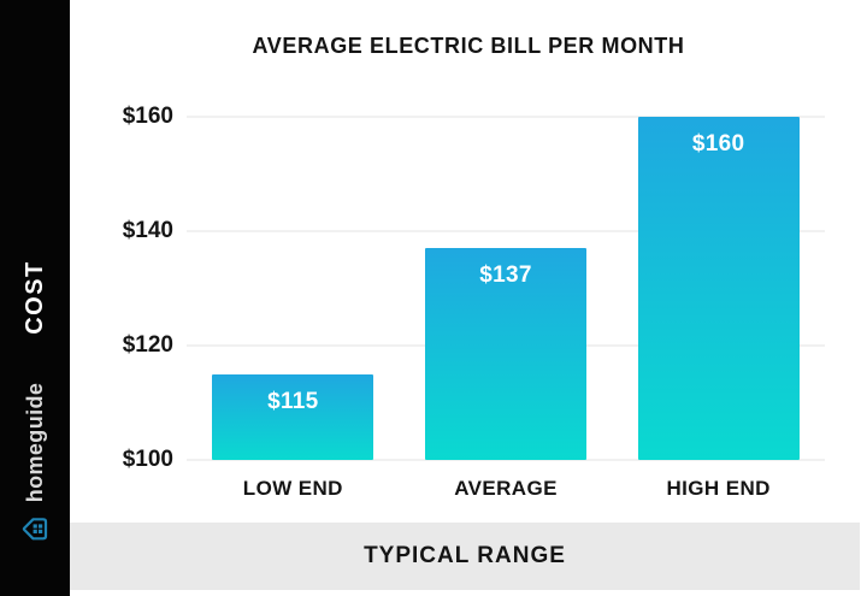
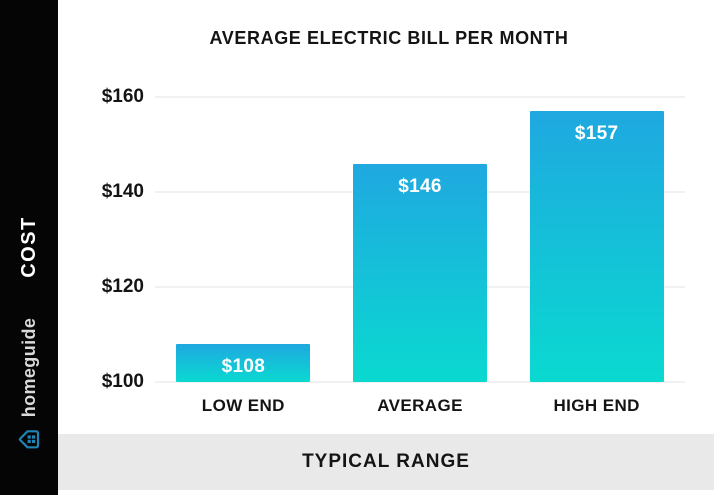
LOW END: $115 -> $108
AVERAGE: $137 -> $146
HIGH END: $160 -> $157
